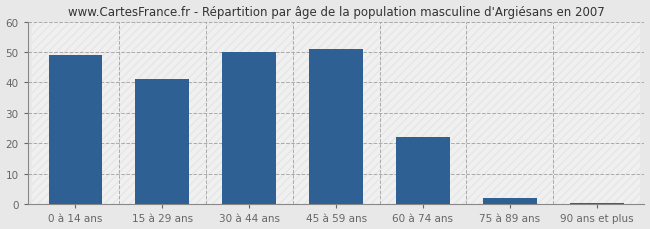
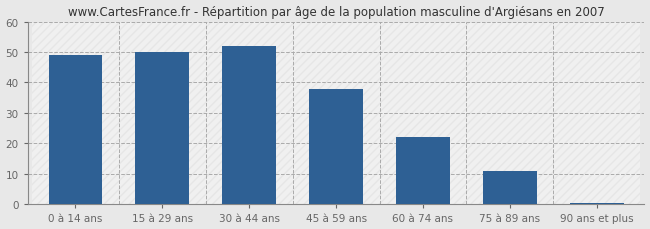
15 à 29 ans: 41.0 -> 50.0
30 à 44 ans: 50.0 -> 52.0
45 à 59 ans: 51.0 -> 38.0
75 à 89 ans: 2.0 -> 11.0
